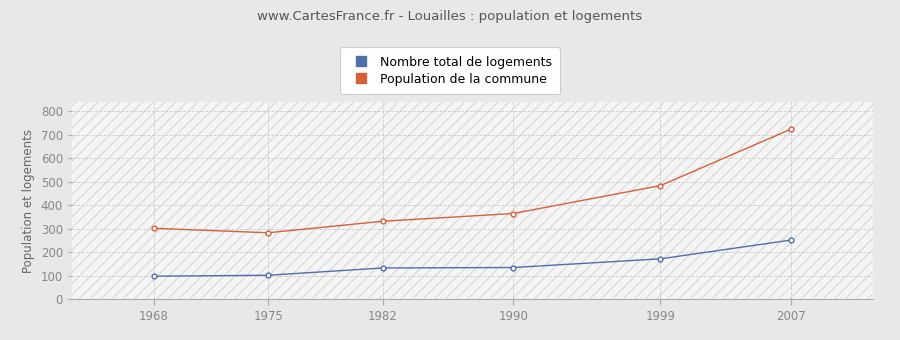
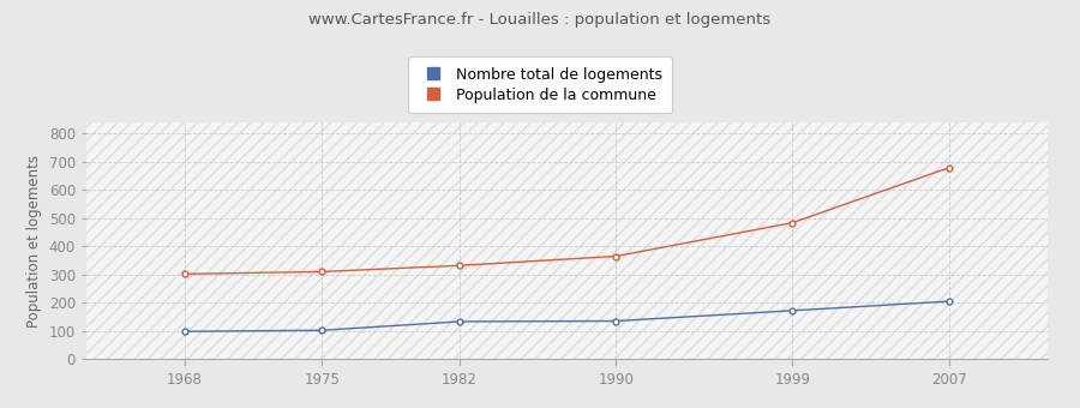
Population de la commune/1975: 283 -> 310
Nombre total de logements/2007: 252 -> 205
Population de la commune/2007: 725 -> 680
